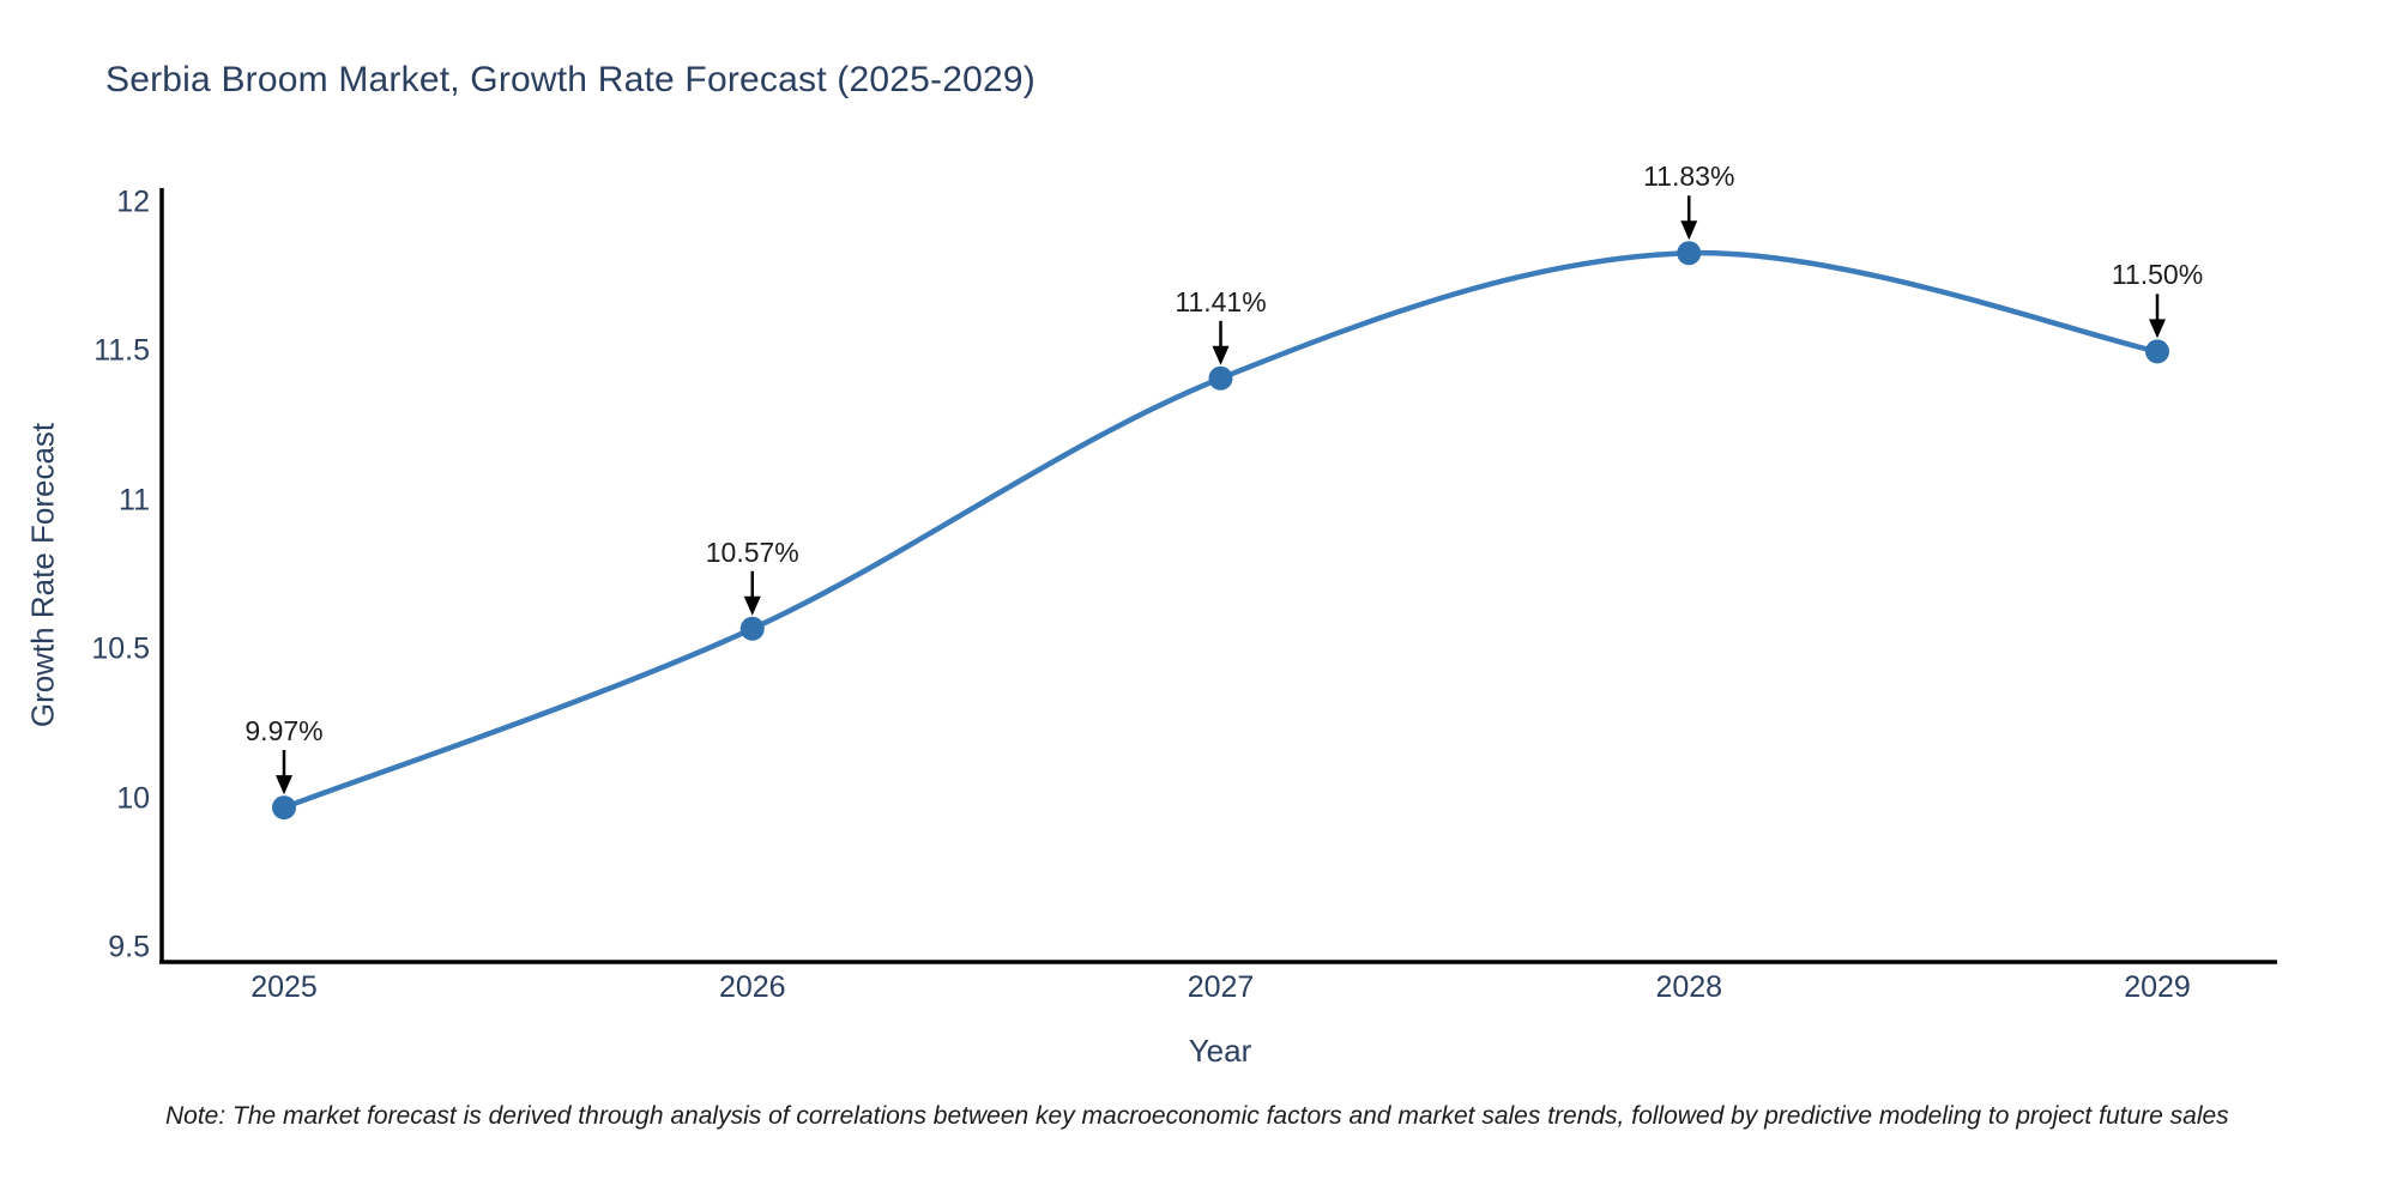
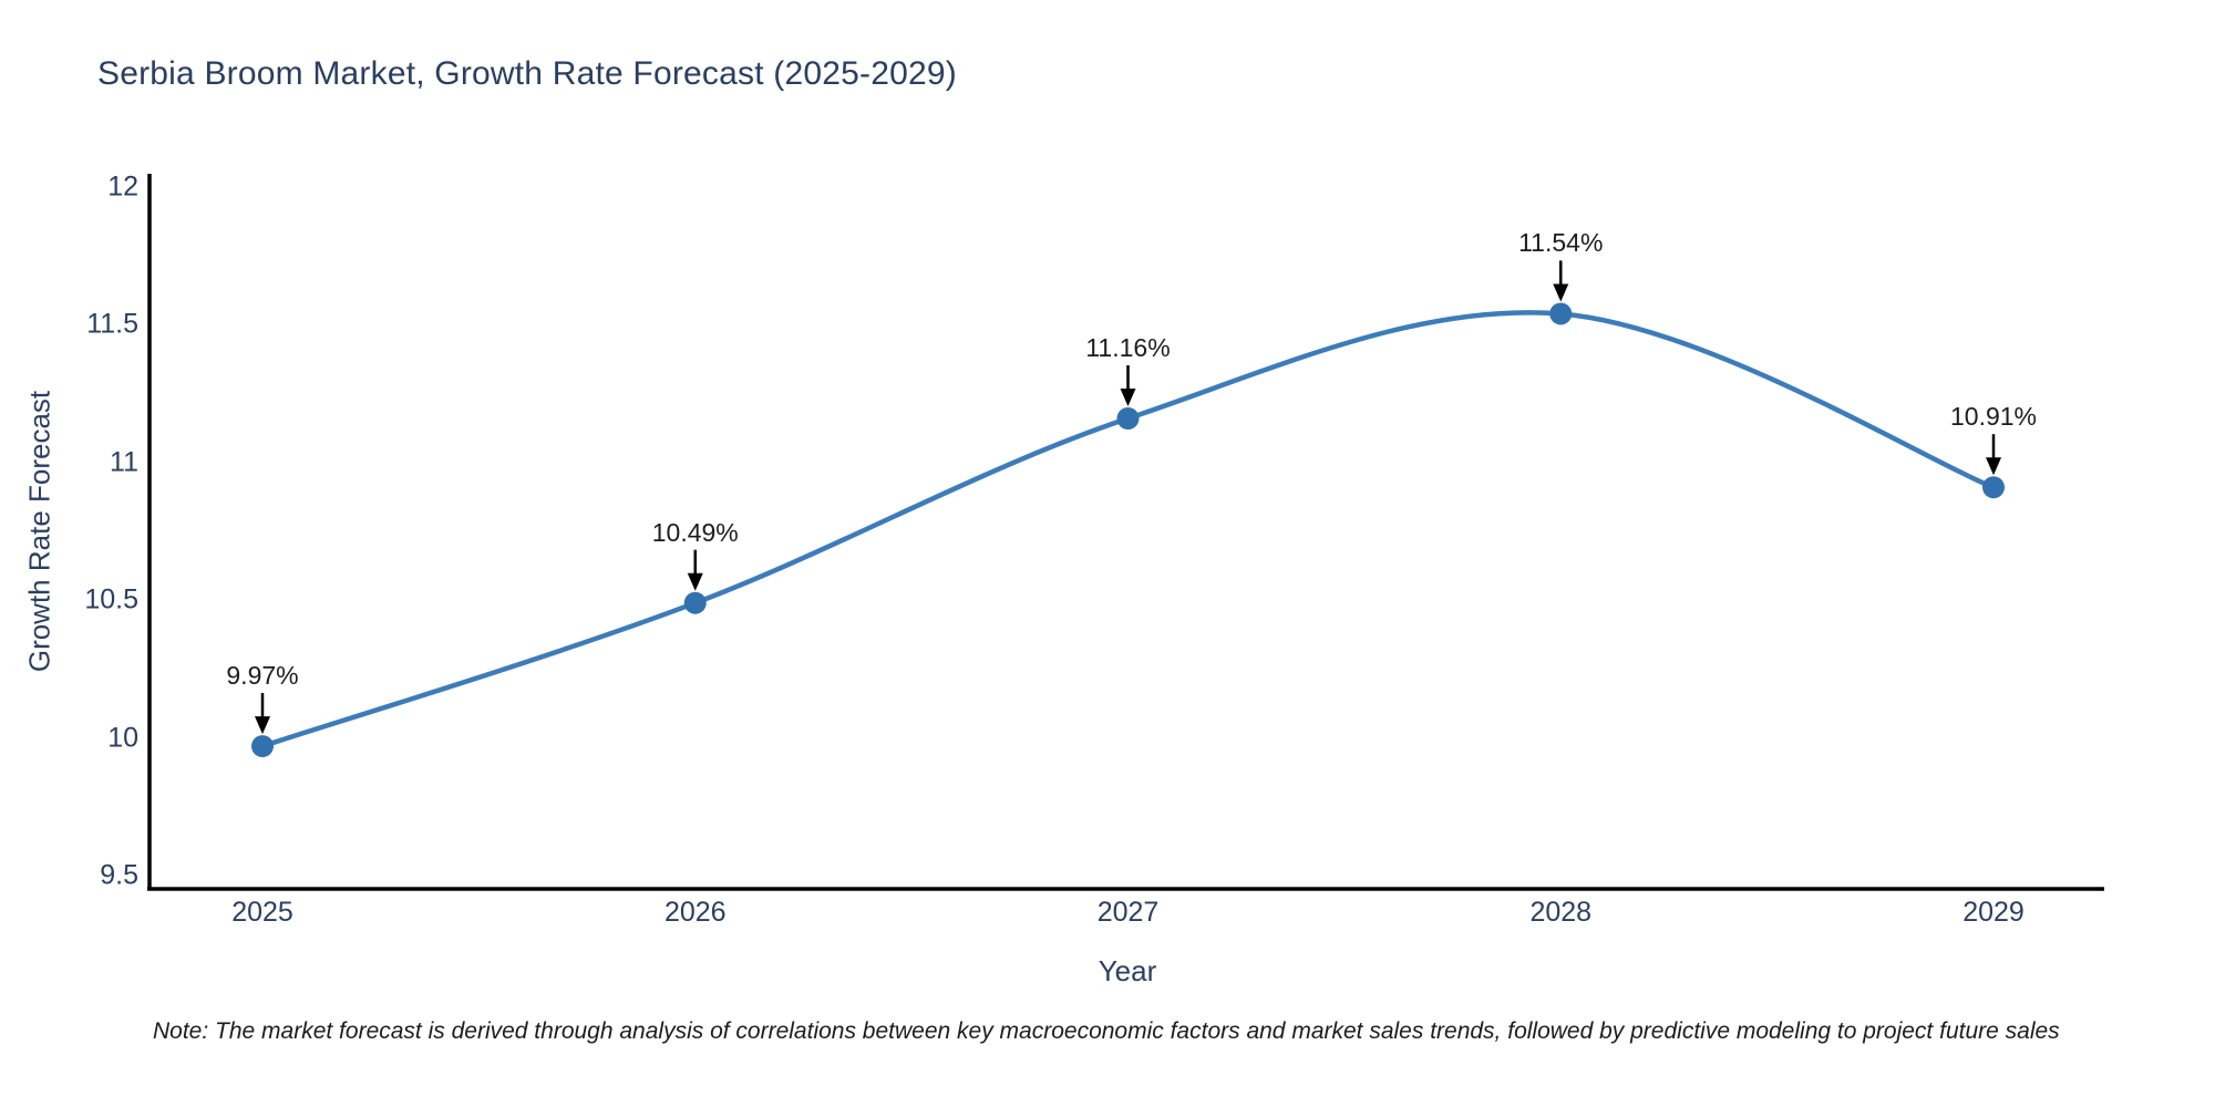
2026: 10.57% -> 10.49%
2027: 11.41% -> 11.16%
2028: 11.83% -> 11.54%
2029: 11.50% -> 10.91%
